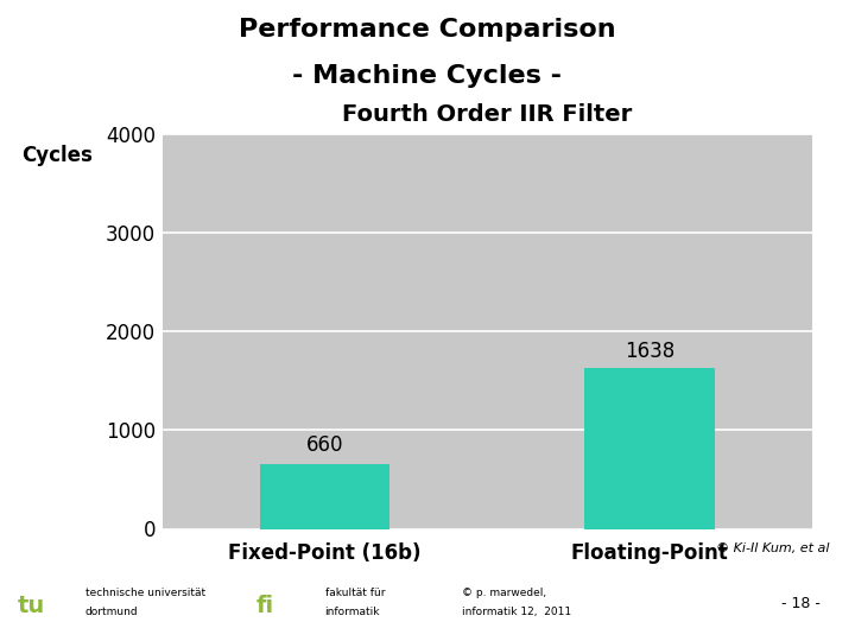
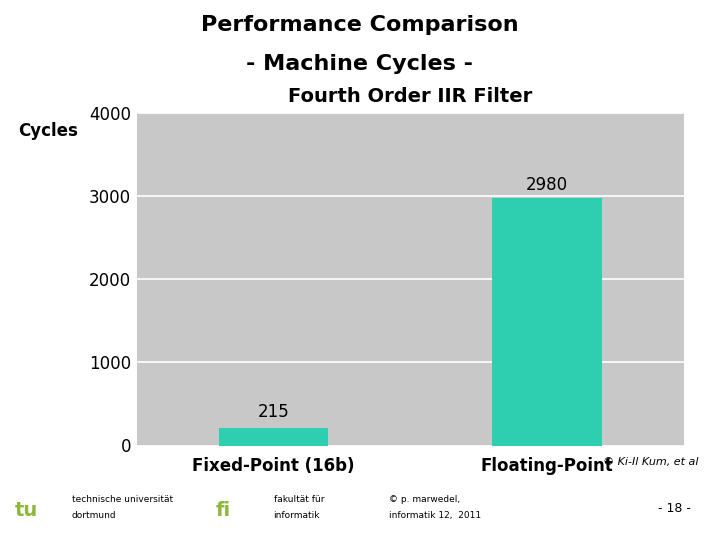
Fixed-Point (16b): 660 -> 215
Floating-Point: 1638 -> 2980
